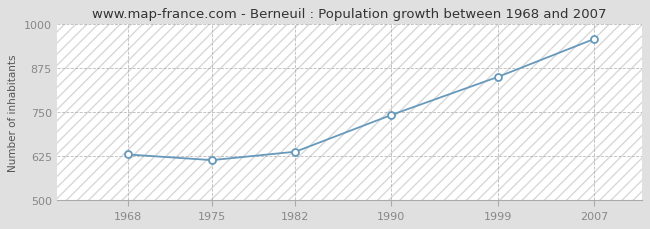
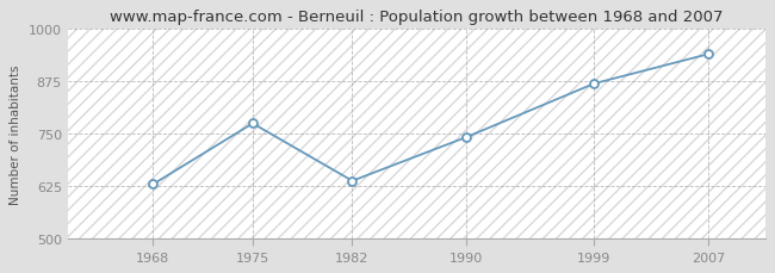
1975: 614 -> 775
1999: 851 -> 870
2007: 958 -> 940
